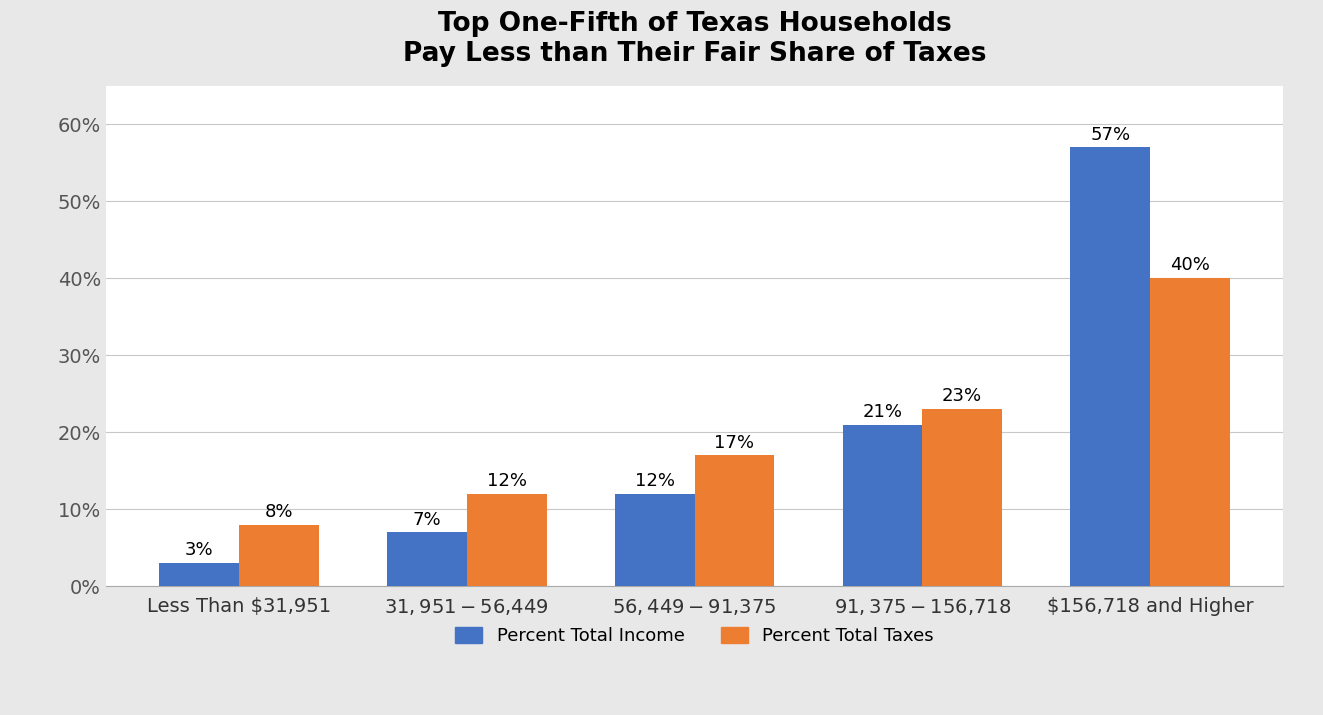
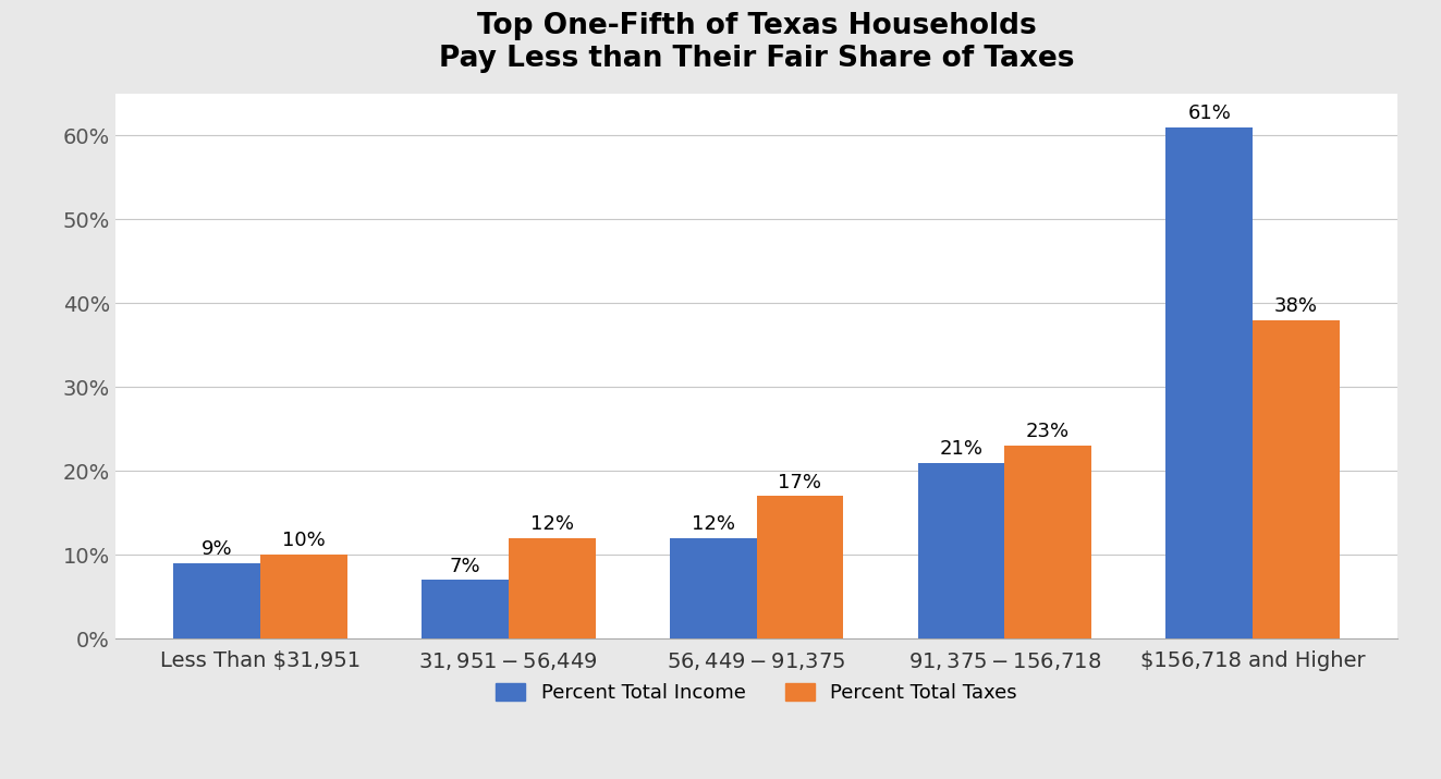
Percent Total Income/Less Than $31,951: 3% -> 9%
Percent Total Taxes/Less Than $31,951: 8% -> 10%
Percent Total Income/$156,718 and Higher: 57% -> 61%
Percent Total Taxes/$156,718 and Higher: 40% -> 38%
